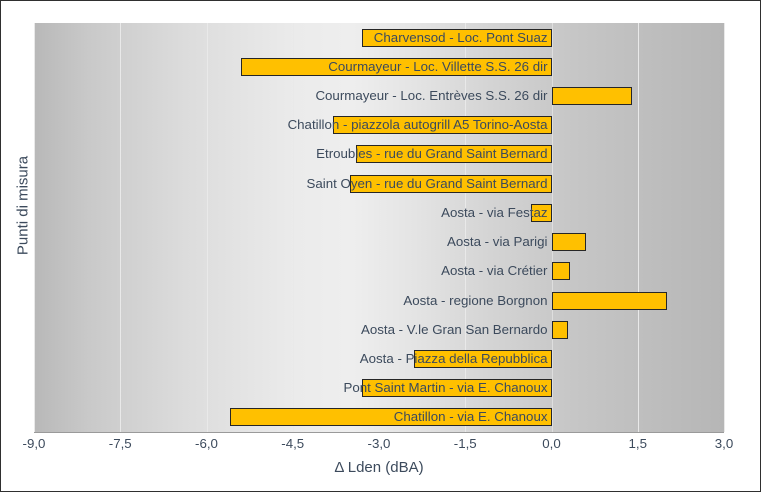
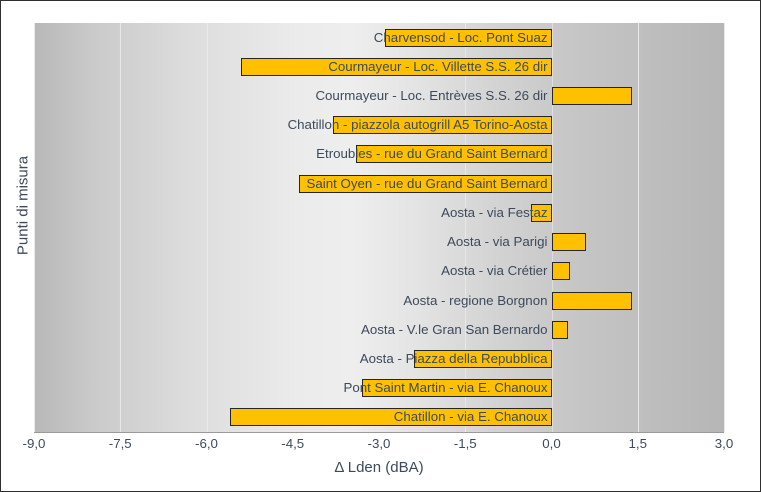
Charvensod - Loc. Pont Suaz: -3,3 -> -2,9
Saint Oyen - rue du Grand Saint Bernard: -3,5 -> -4,4
Aosta - regione Borgnon: 2,0 -> 1,4
